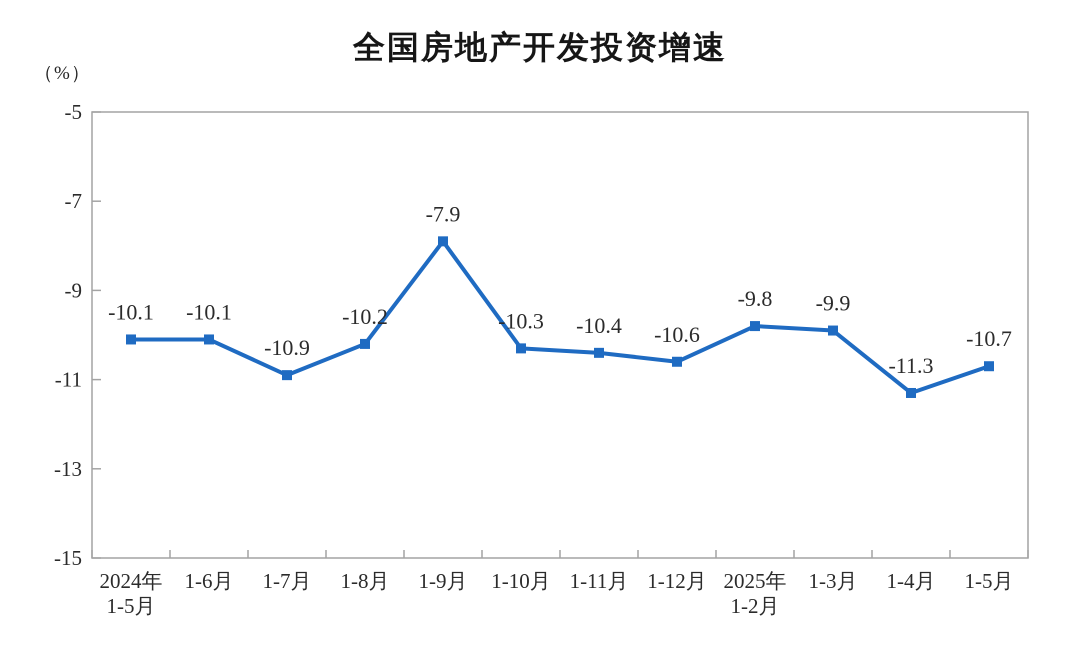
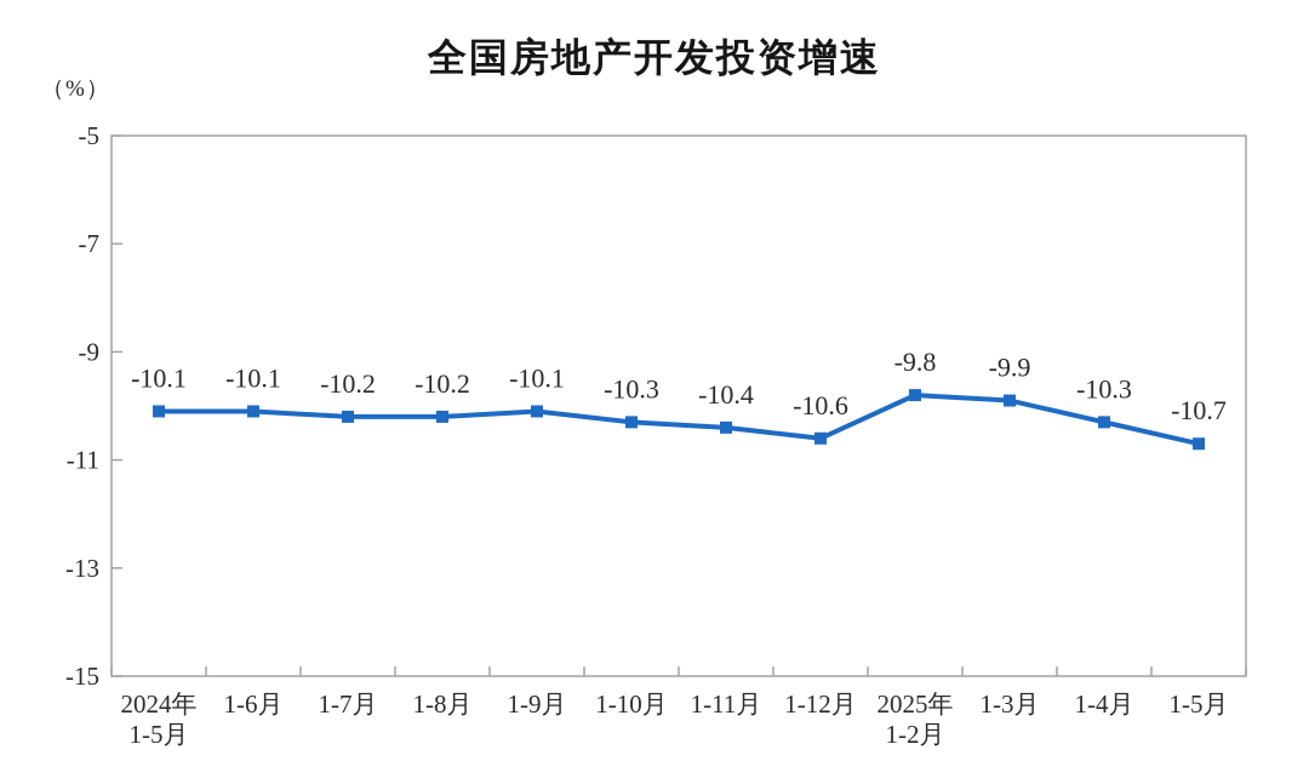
1-7月: -10.9 -> -10.2
1-9月: -7.9 -> -10.1
1-4月: -11.3 -> -10.3
